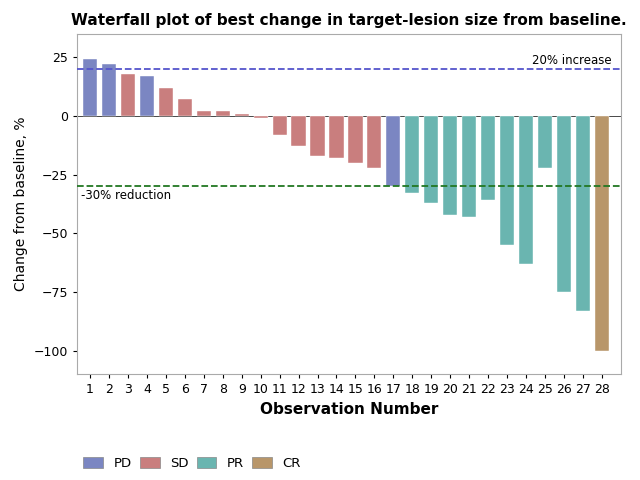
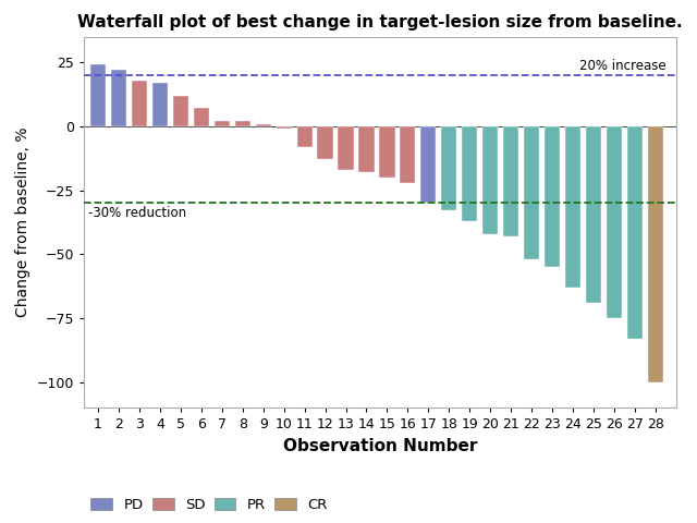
22: -36 -> -52
25: -22 -> -69
